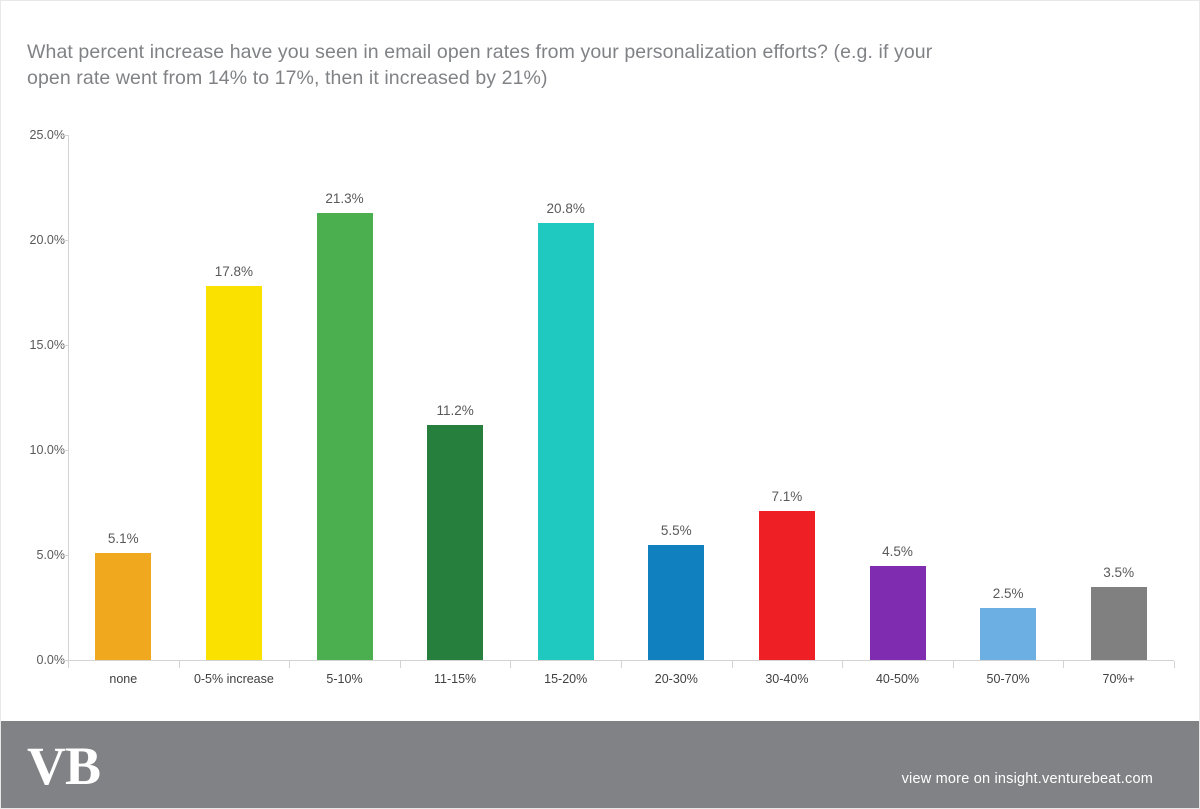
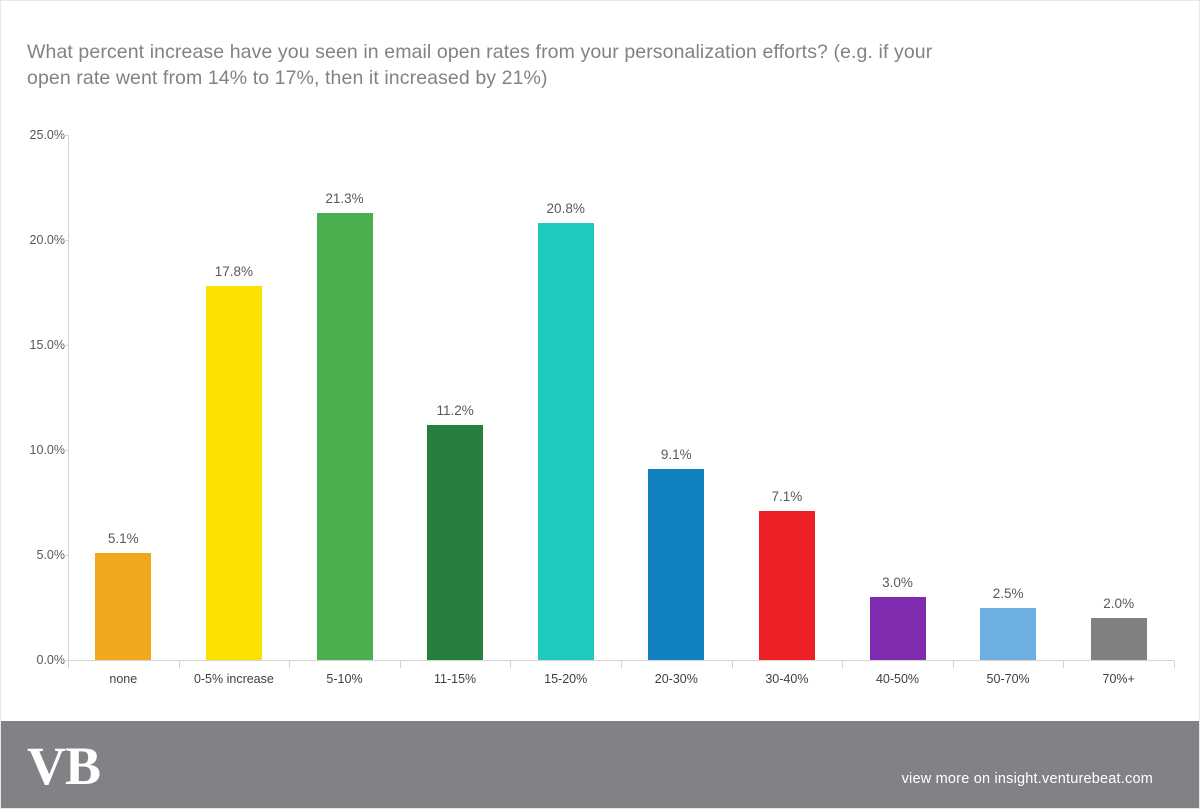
20-30%: 5.5% -> 9.1%
40-50%: 4.5% -> 3.0%
70%+: 3.5% -> 2.0%
